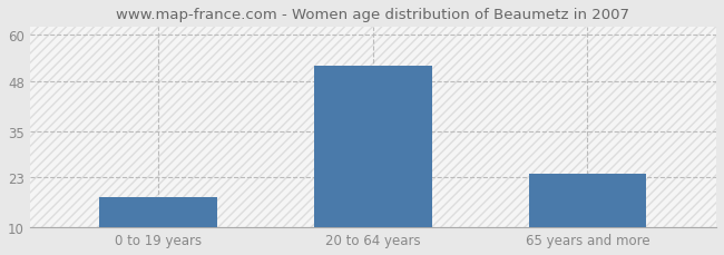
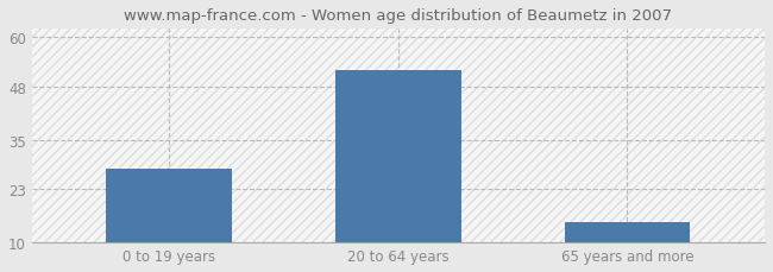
0 to 19 years: 18 -> 28
65 years and more: 24 -> 15
